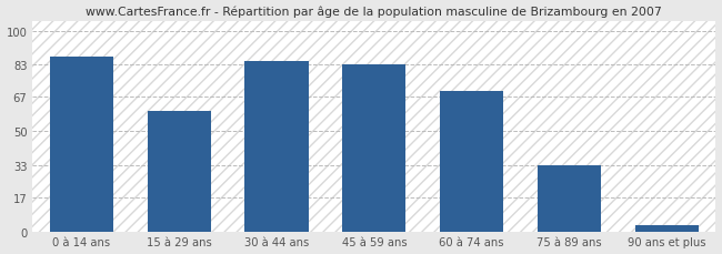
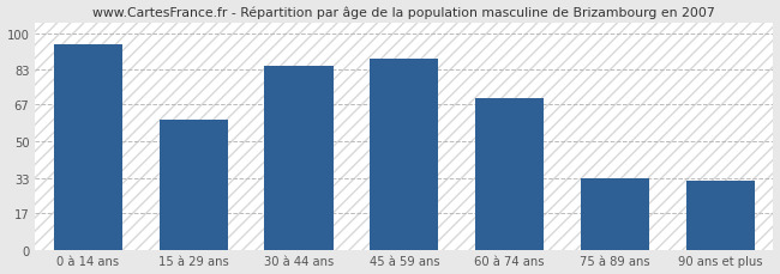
0 à 14 ans: 87 -> 95
45 à 59 ans: 83 -> 88
90 ans et plus: 3 -> 32
